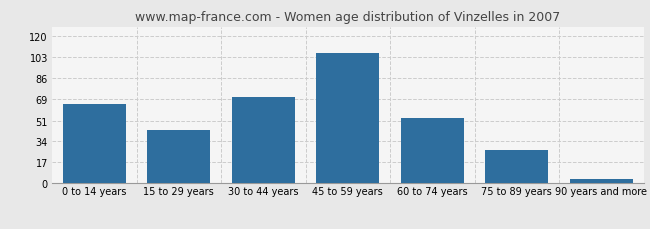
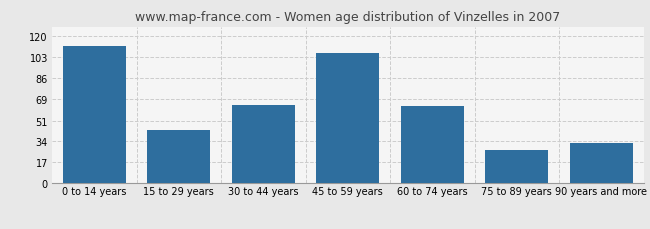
0 to 14 years: 65 -> 112
30 to 44 years: 70 -> 64
60 to 74 years: 53 -> 63
90 years and more: 3 -> 33
